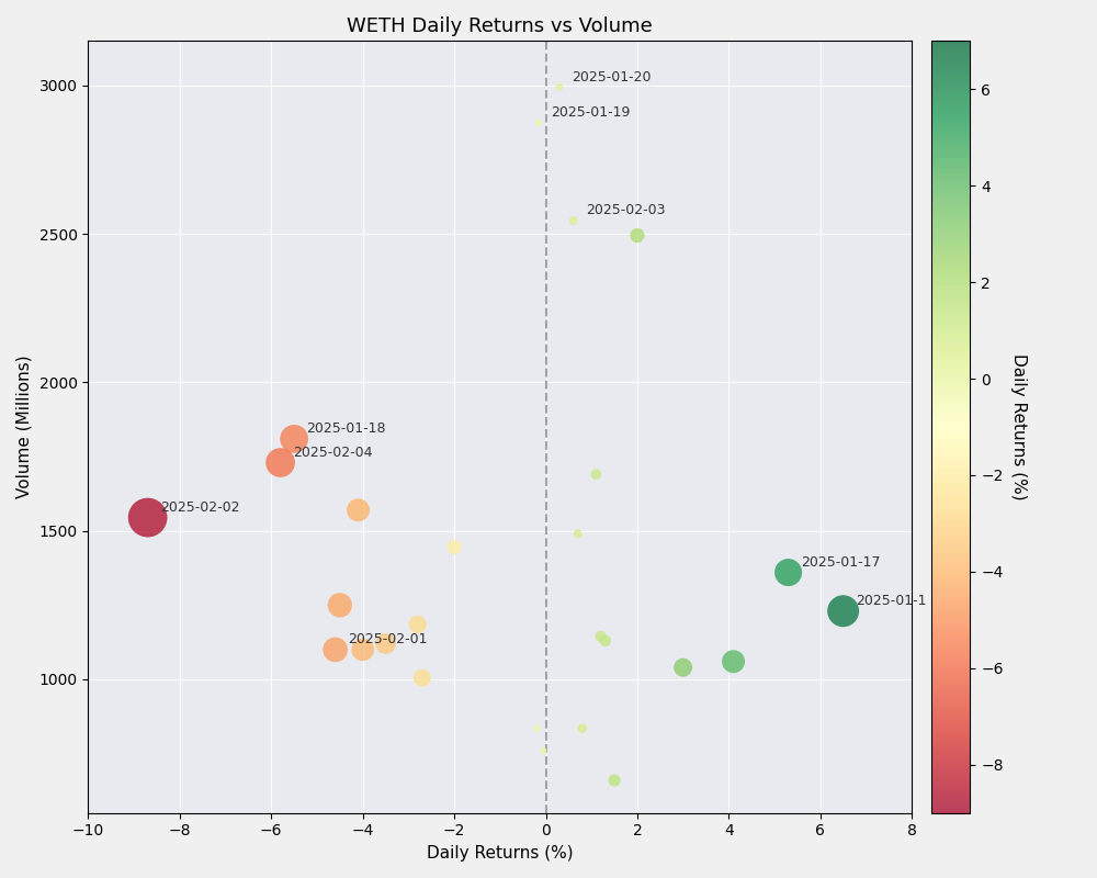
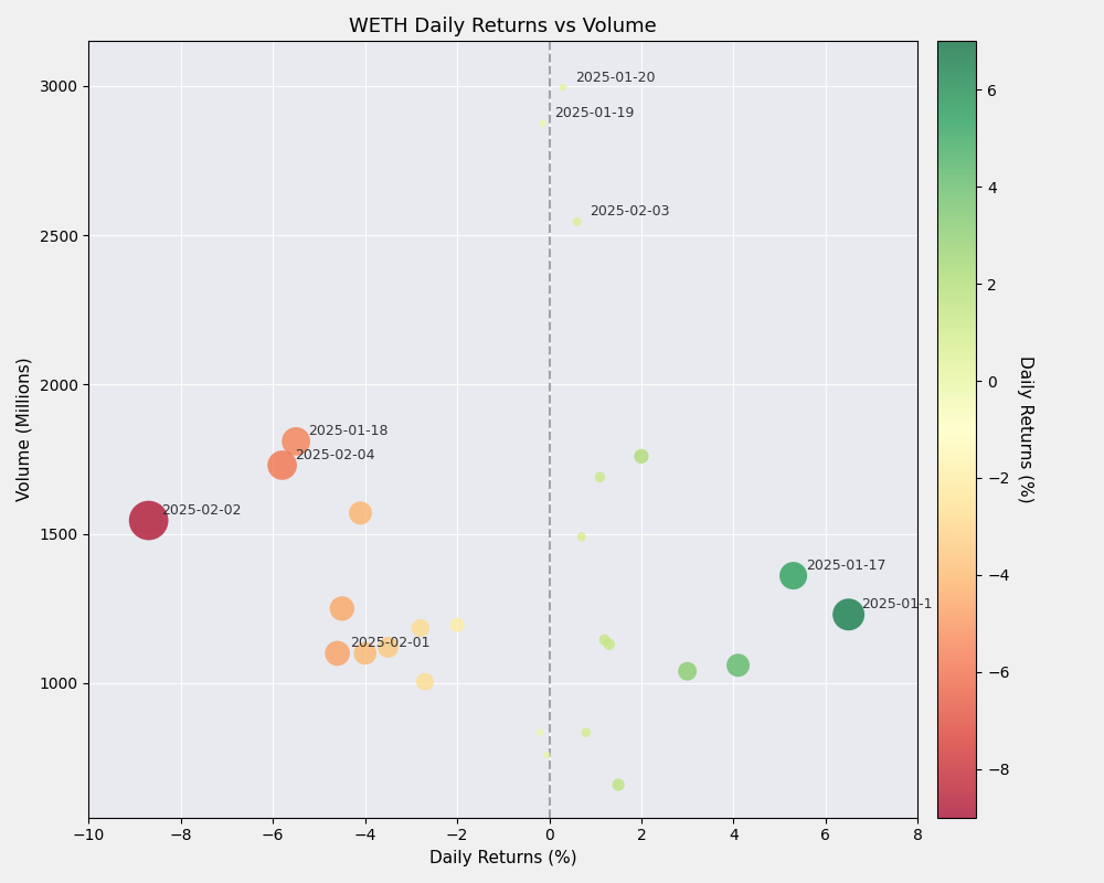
−2: 1445 -> 1195
2: 2495 -> 1760
